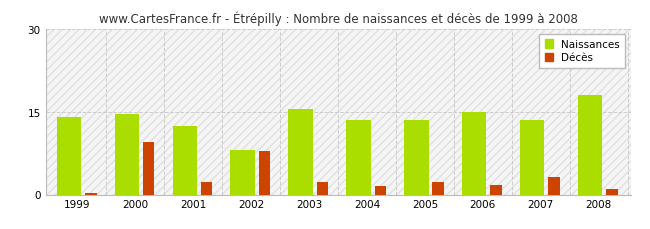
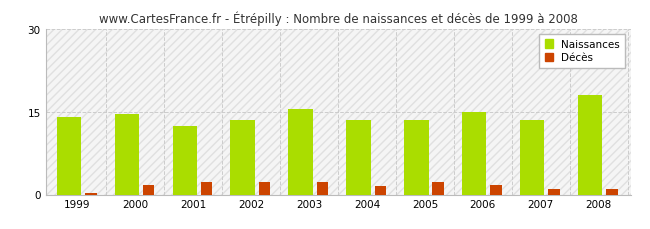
Décès/2000: 9.6 -> 1.7
Naissances/2002: 8.0 -> 13.5
Décès/2002: 7.8 -> 2.3
Décès/2007: 3.2 -> 1.0
